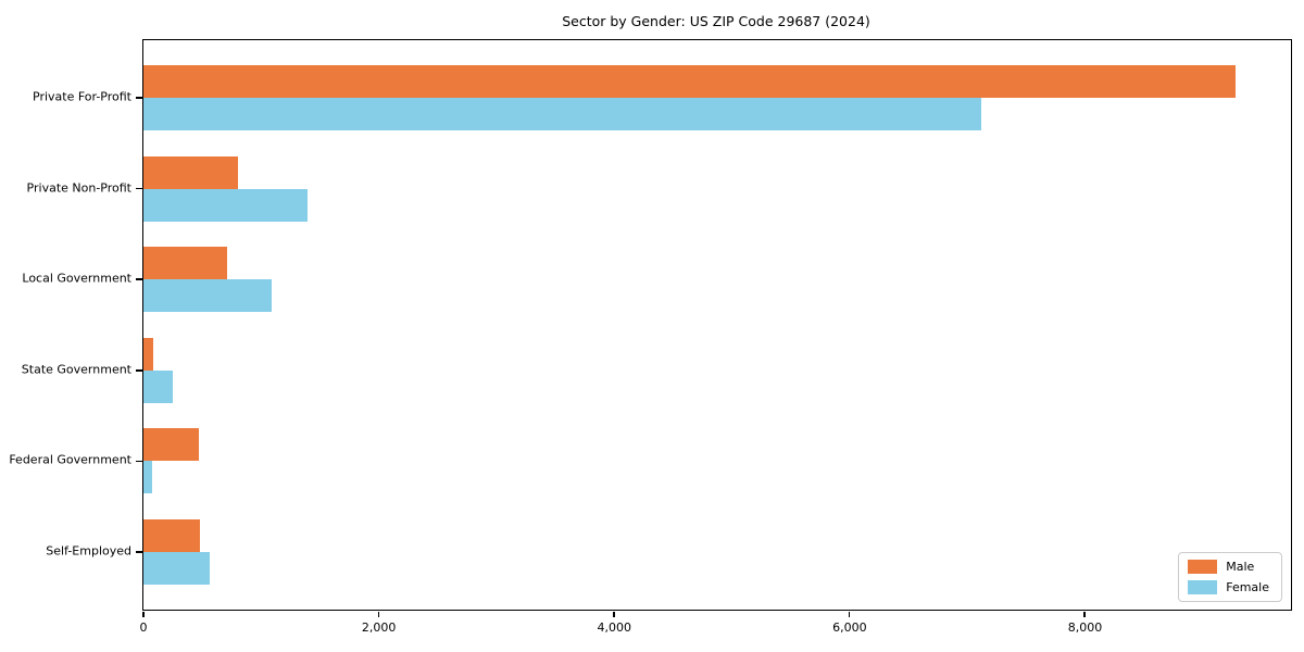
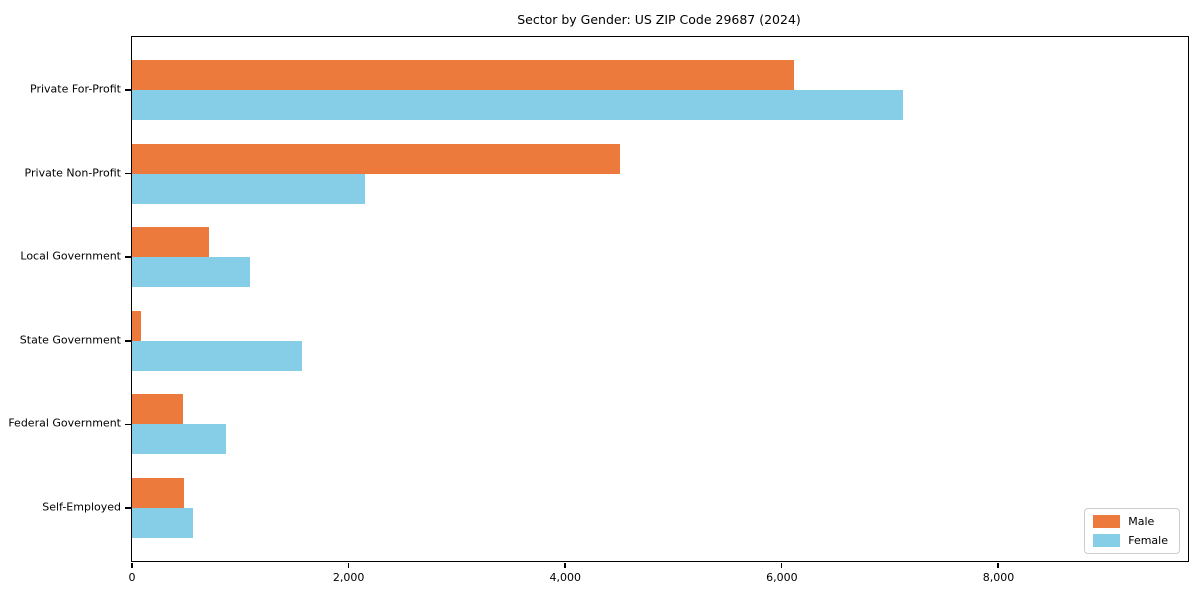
Male/Private For-Profit: 9280 -> 6110
Male/Private Non-Profit: 800 -> 4510
Female/Private Non-Profit: 1390 -> 2150
Female/State Government: 240 -> 1570
Female/Federal Government: 70 -> 870
